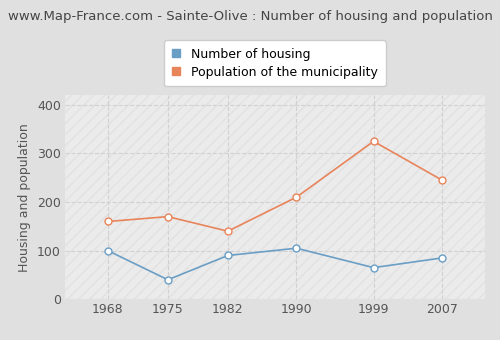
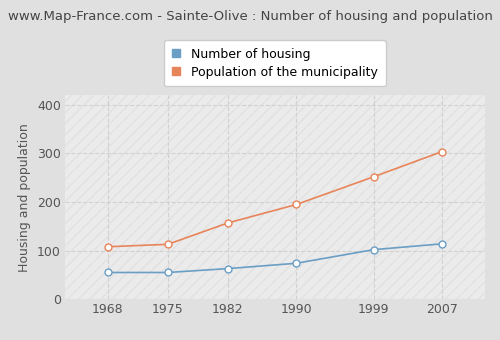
Number of housing/1968: 100 -> 55
Population of the municipality/1968: 160 -> 108
Number of housing/1975: 40 -> 55
Population of the municipality/1975: 170 -> 113
Number of housing/1982: 90 -> 63
Population of the municipality/1982: 140 -> 157
Number of housing/1990: 105 -> 74
Population of the municipality/1990: 210 -> 195
Number of housing/1999: 65 -> 102
Population of the municipality/1999: 325 -> 252
Number of housing/2007: 85 -> 114
Population of the municipality/2007: 245 -> 304
